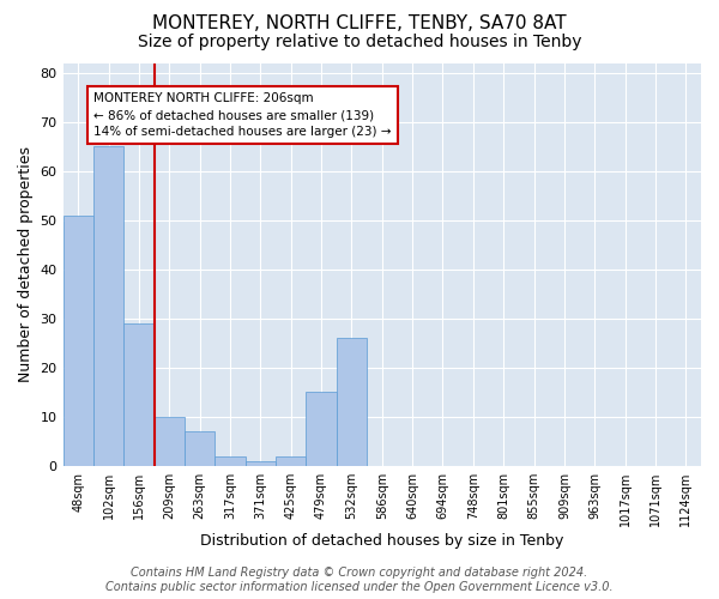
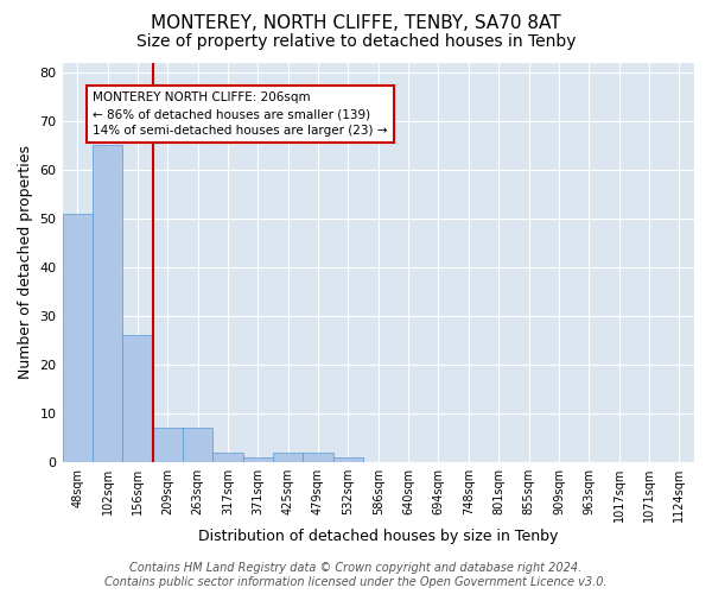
156sqm: 29 -> 26
209sqm: 10 -> 7
479sqm: 15 -> 2
532sqm: 26 -> 1
